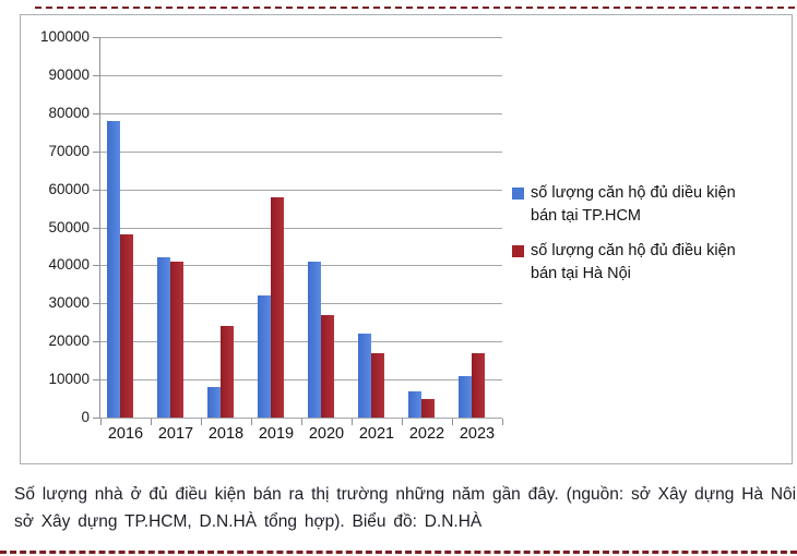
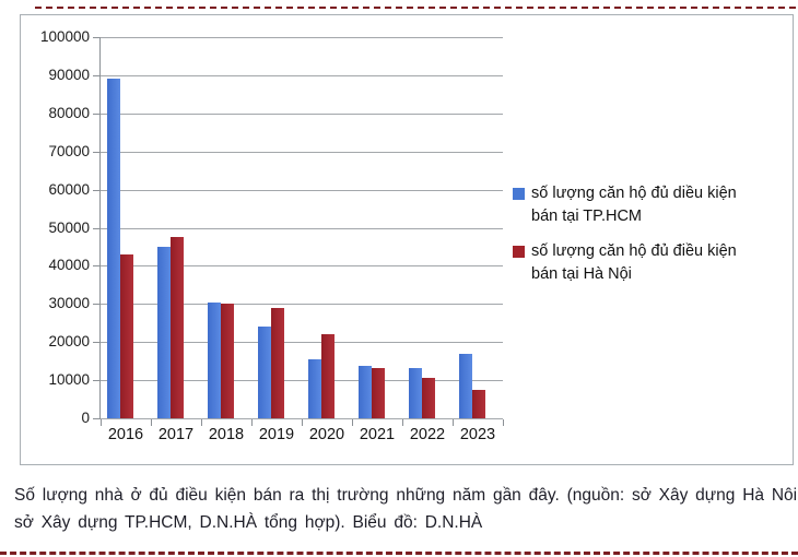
số lượng căn hộ đủ diều kiện bán tại TP.HCM/2016: 78000 -> 89000
số lượng căn hộ đủ điều kiện bán tại Hà Nội/2016: 48000 -> 43000
số lượng căn hộ đủ diều kiện bán tại TP.HCM/2017: 42000 -> 45000
số lượng căn hộ đủ điều kiện bán tại Hà Nội/2017: 41000 -> 48000
số lượng căn hộ đủ diều kiện bán tại TP.HCM/2018: 8000 -> 30000
số lượng căn hộ đủ điều kiện bán tại Hà Nội/2018: 24000 -> 30000
số lượng căn hộ đủ diều kiện bán tại TP.HCM/2019: 32000 -> 24000
số lượng căn hộ đủ điều kiện bán tại Hà Nội/2019: 58000 -> 29000
số lượng căn hộ đủ diều kiện bán tại TP.HCM/2020: 41000 -> 16000
số lượng căn hộ đủ điều kiện bán tại Hà Nội/2020: 27000 -> 22000
số lượng căn hộ đủ diều kiện bán tại TP.HCM/2021: 22000 -> 14000
số lượng căn hộ đủ điều kiện bán tại Hà Nội/2021: 17000 -> 13000
số lượng căn hộ đủ diều kiện bán tại TP.HCM/2022: 7000 -> 13000
số lượng căn hộ đủ điều kiện bán tại Hà Nội/2022: 5000 -> 10000
số lượng căn hộ đủ diều kiện bán tại TP.HCM/2023: 11000 -> 17000
số lượng căn hộ đủ điều kiện bán tại Hà Nội/2023: 17000 -> 8000
